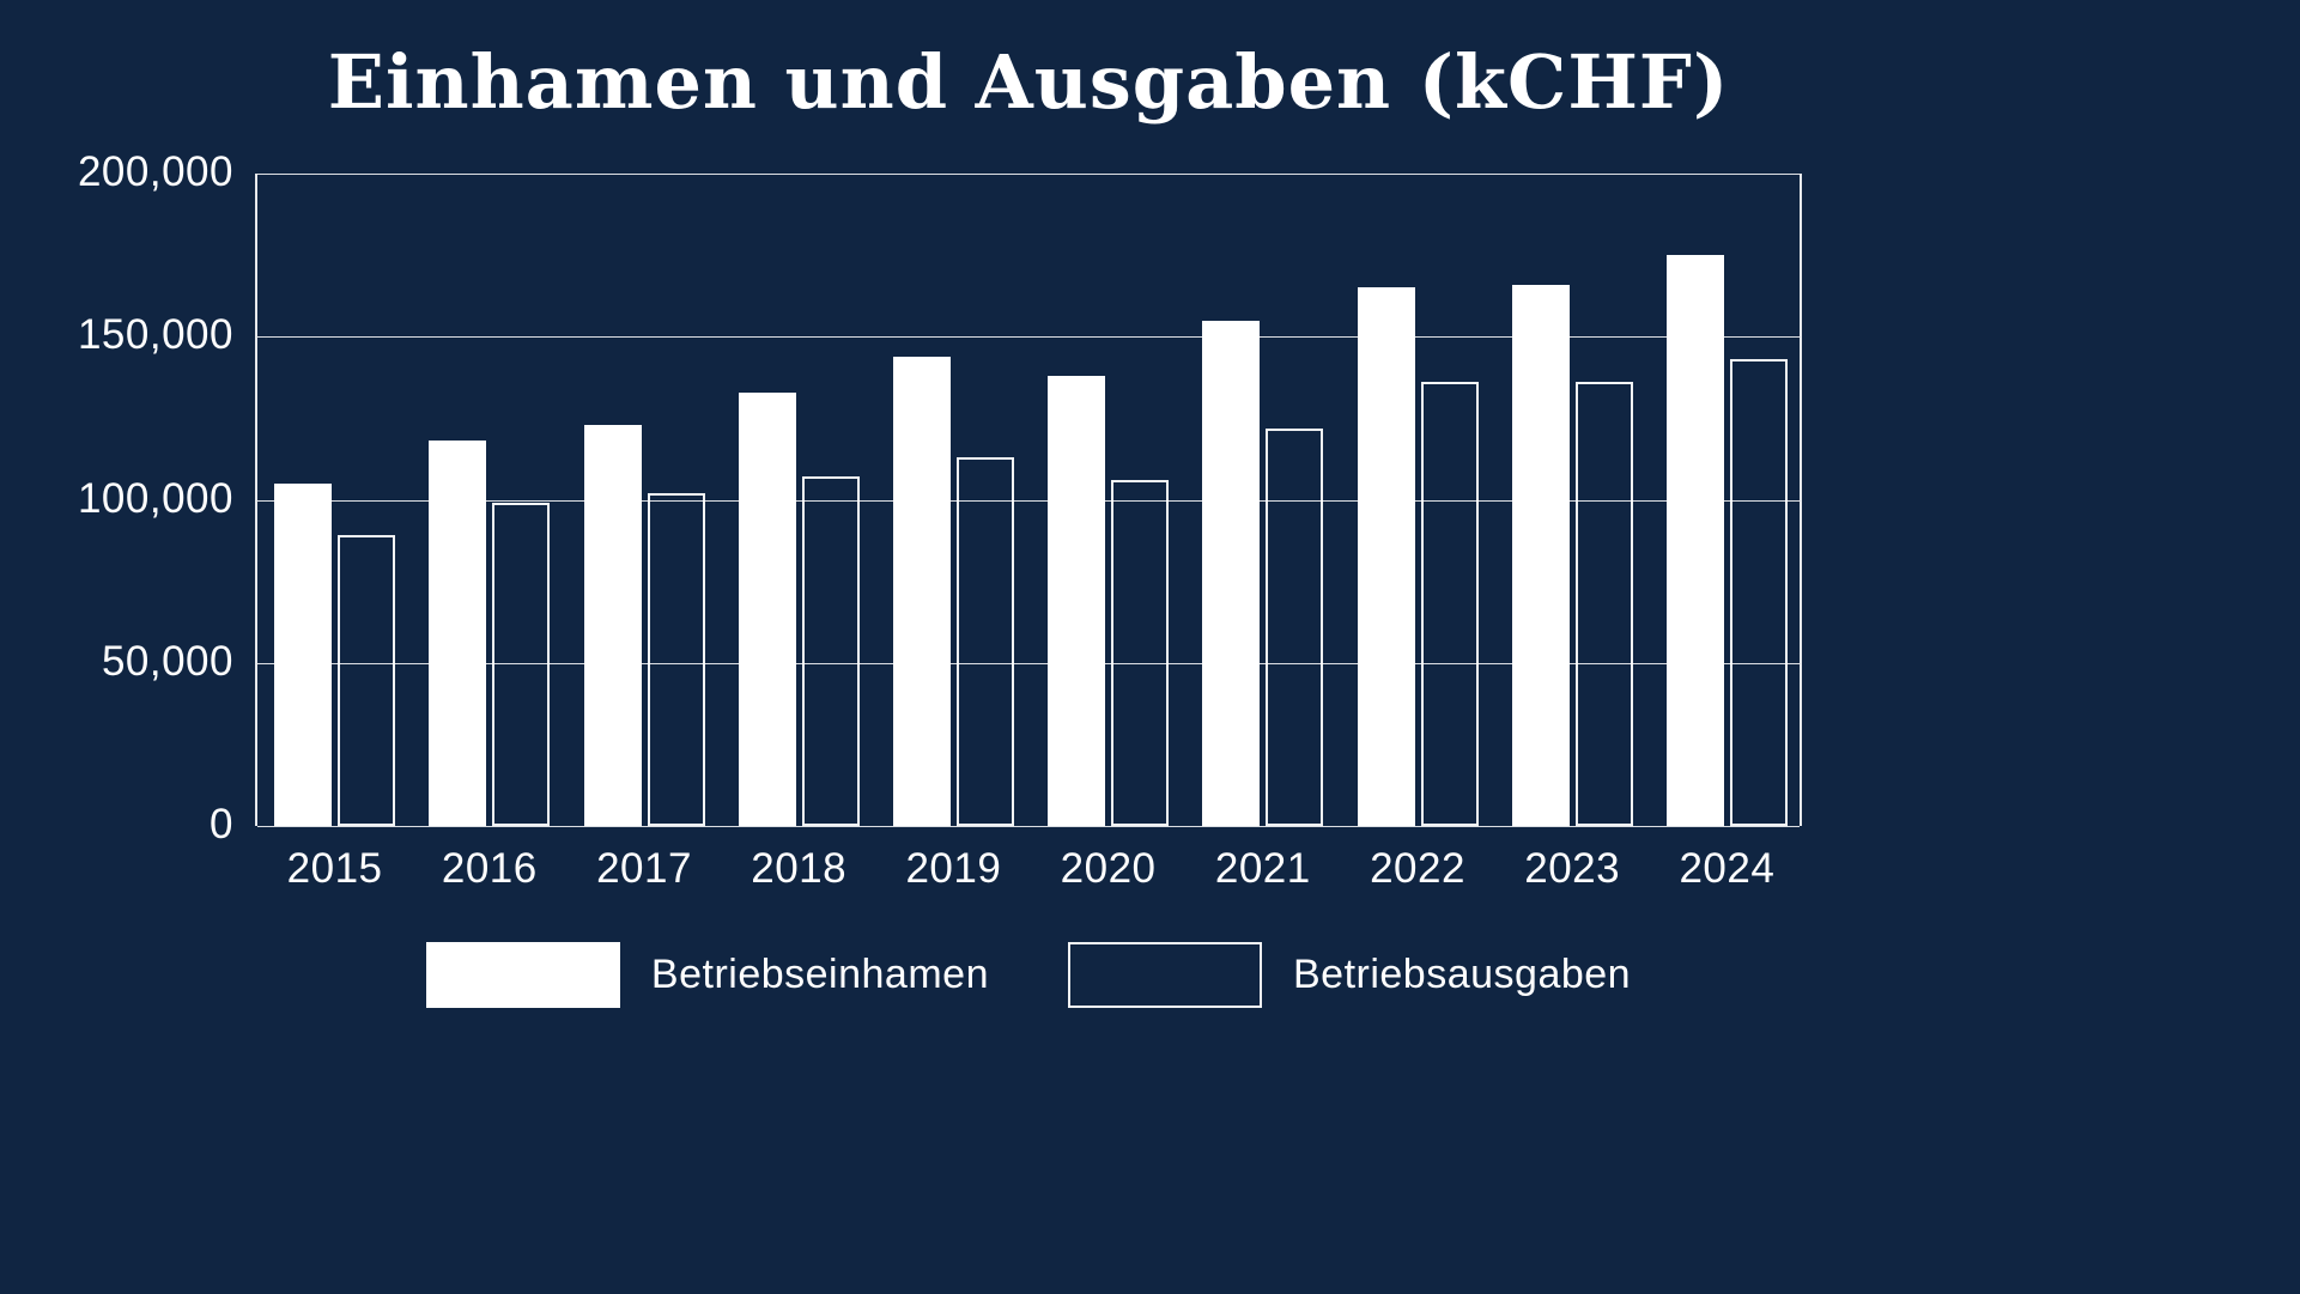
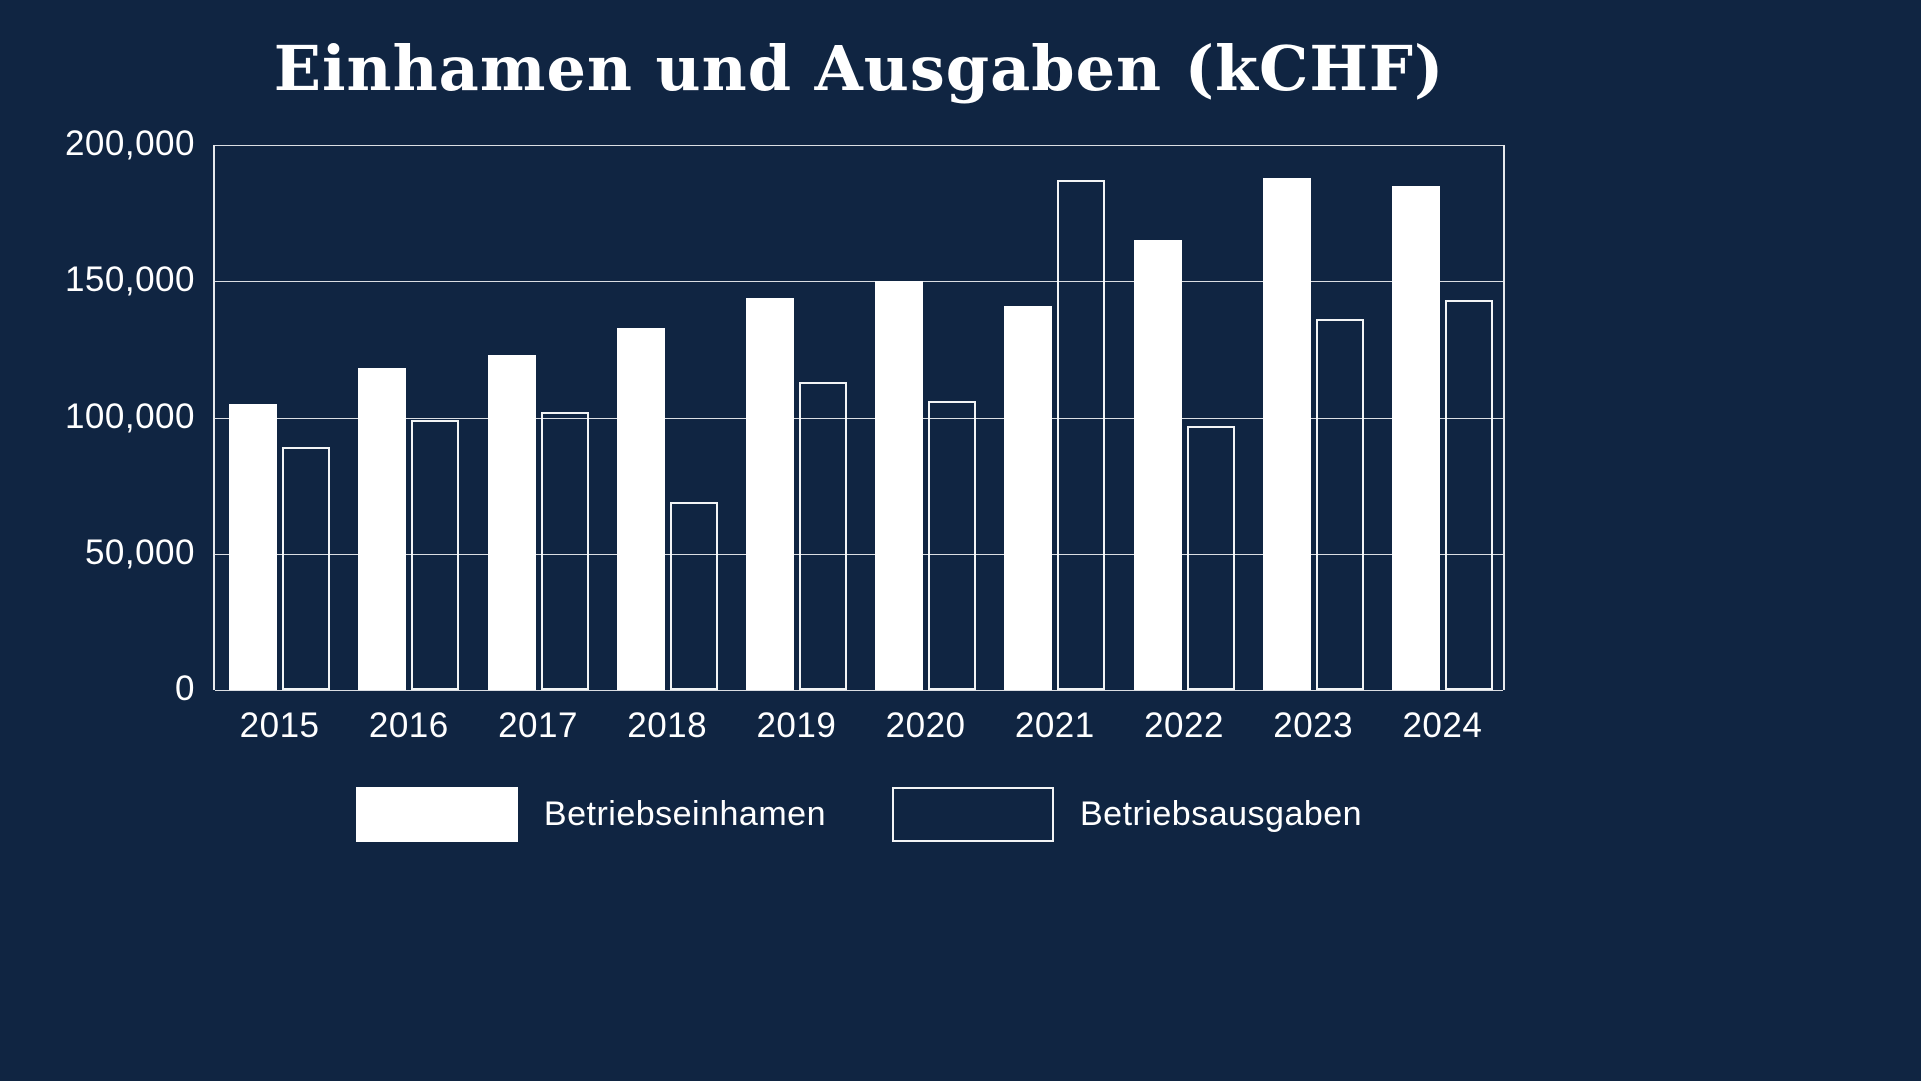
Betriebsausgaben/2018: 107000 -> 69000
Betriebseinhamen/2020: 138000 -> 150000
Betriebseinhamen/2021: 155000 -> 141000
Betriebsausgaben/2021: 122000 -> 187000
Betriebsausgaben/2022: 136000 -> 97000
Betriebseinhamen/2023: 166000 -> 188000
Betriebseinhamen/2024: 175000 -> 185000
